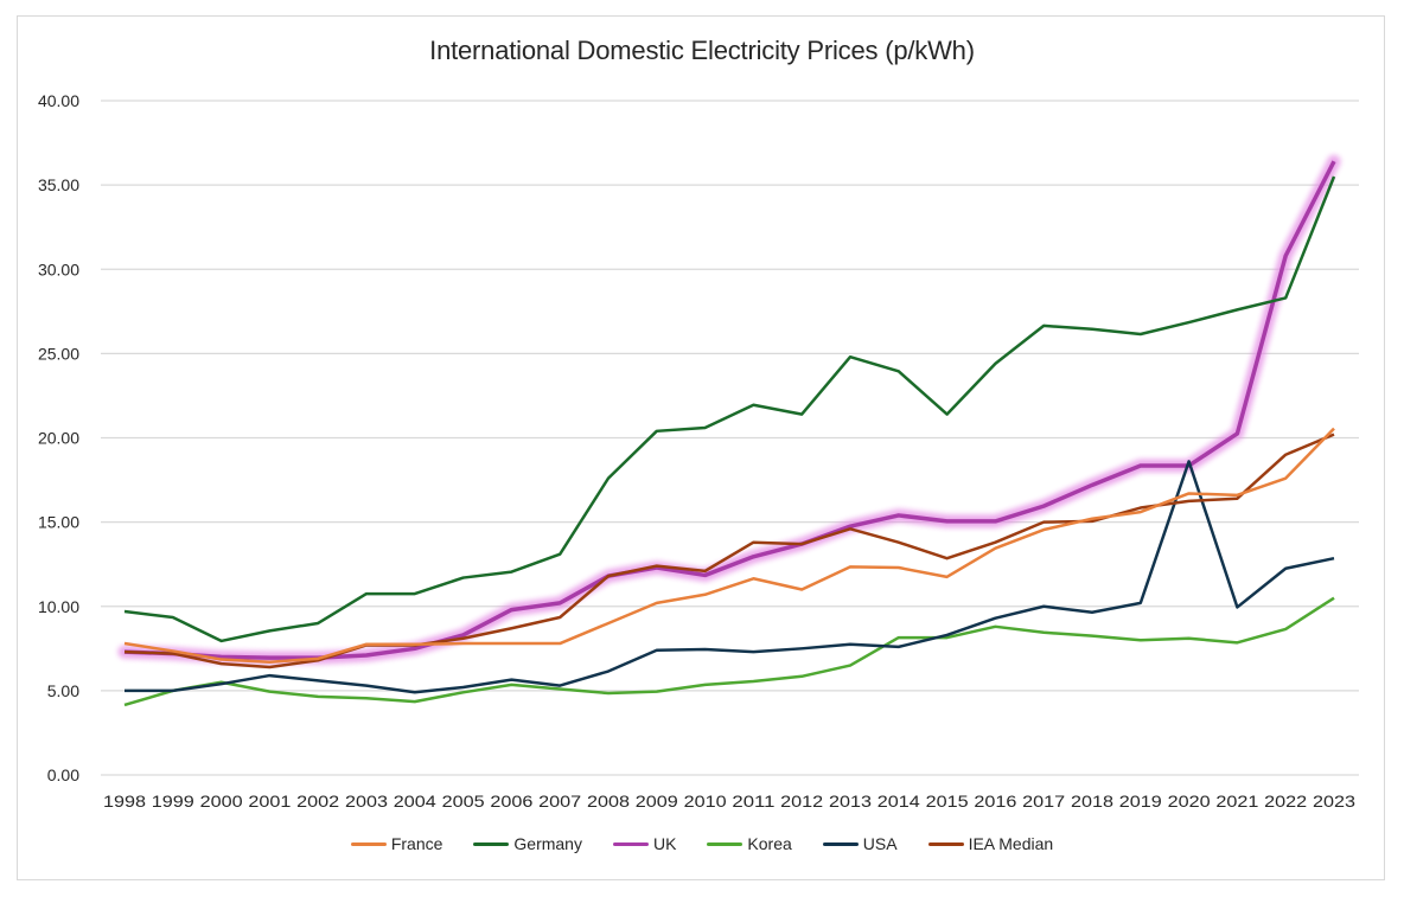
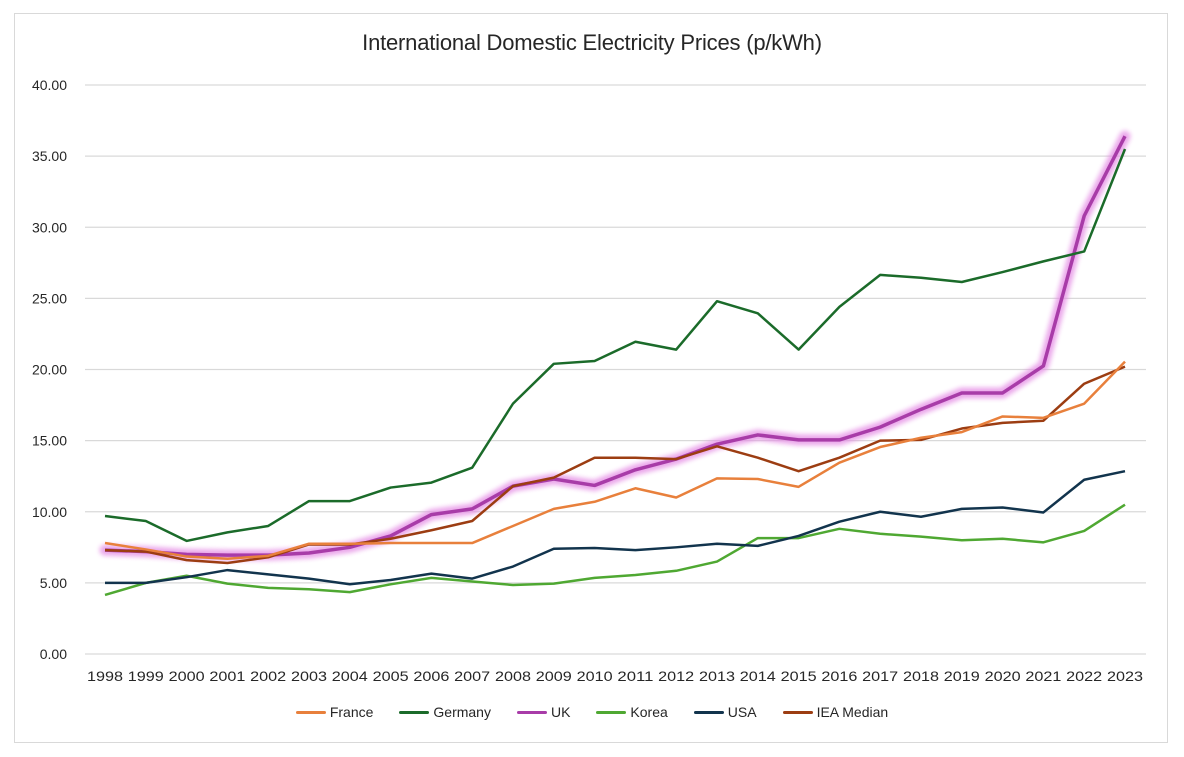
IEA Median/2010: 12.1 -> 13.8
USA/2020: 18.6 -> 10.3
